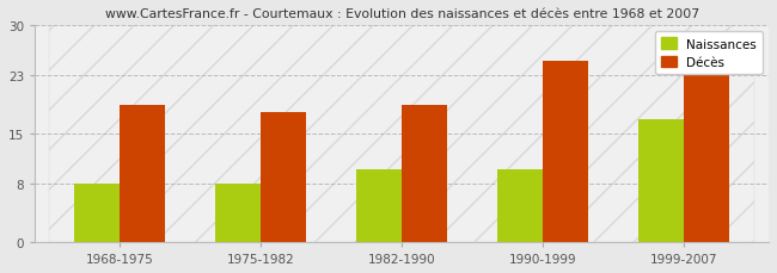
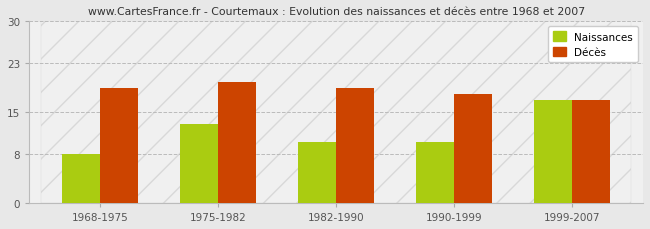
Naissances/1975-1982: 8 -> 13
Décès/1975-1982: 18 -> 20
Décès/1990-1999: 25 -> 18
Décès/1999-2007: 23 -> 17
